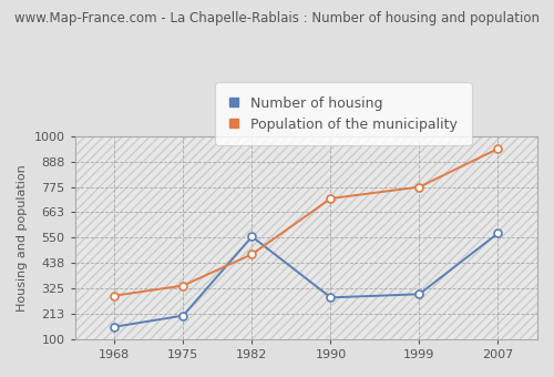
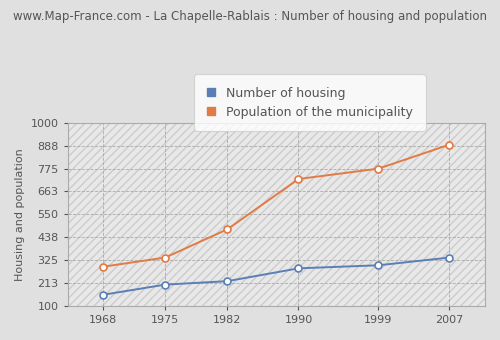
Number of housing/1982: 555 -> 222
Number of housing/2007: 570 -> 338
Population of the municipality/2007: 945 -> 893
